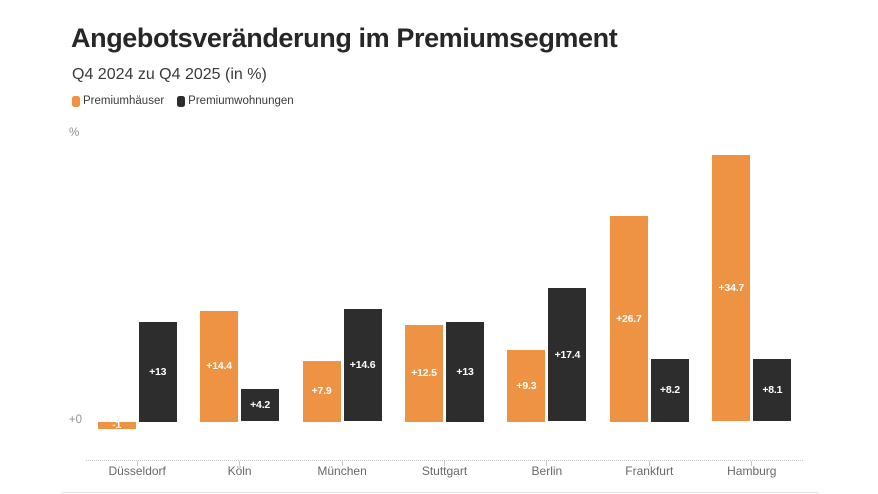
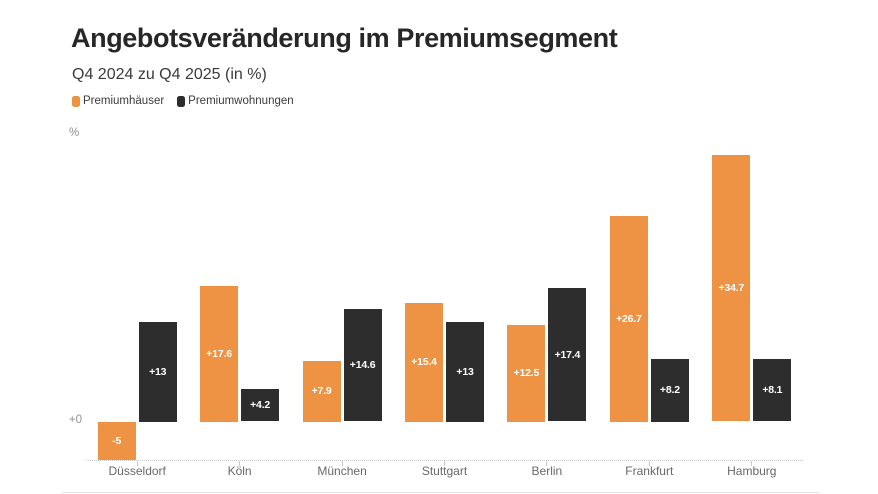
Premiumhäuser/Düsseldorf: -1 -> -5
Premiumhäuser/Köln: +14.4 -> +17.6
Premiumhäuser/Stuttgart: +12.5 -> +15.4
Premiumhäuser/Berlin: +9.3 -> +12.5
